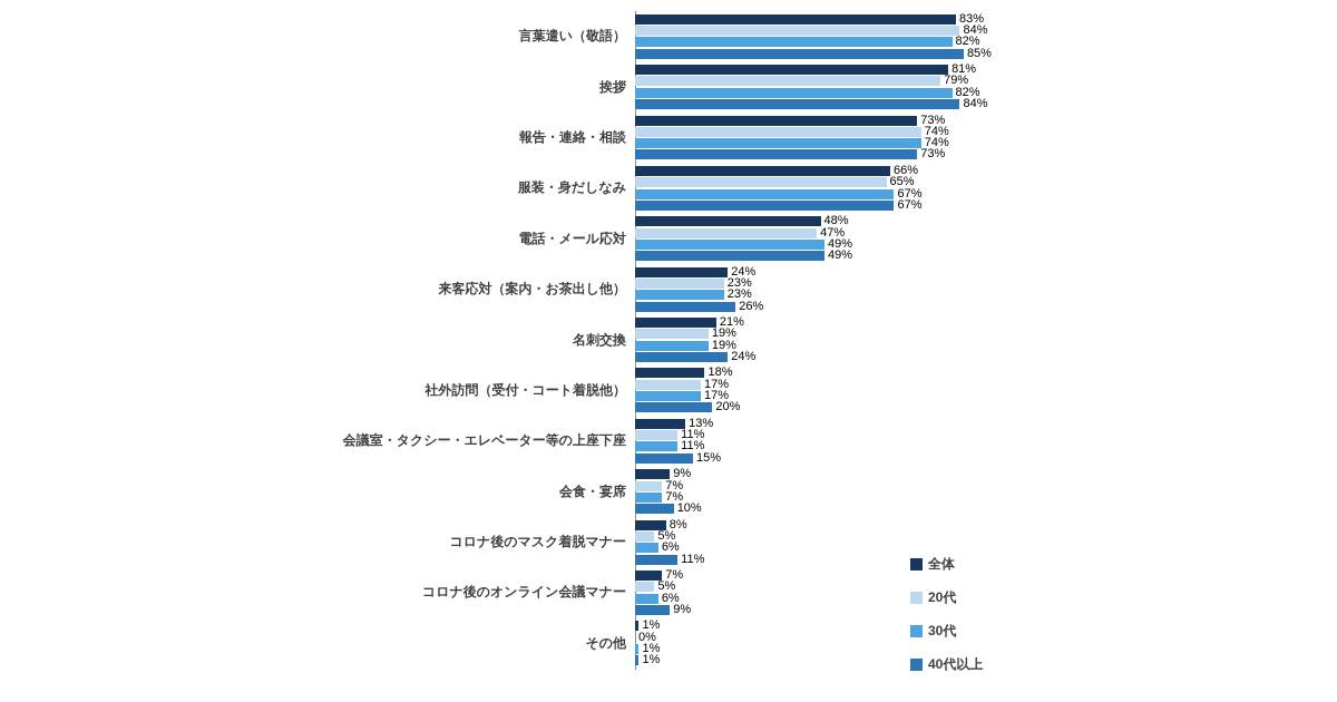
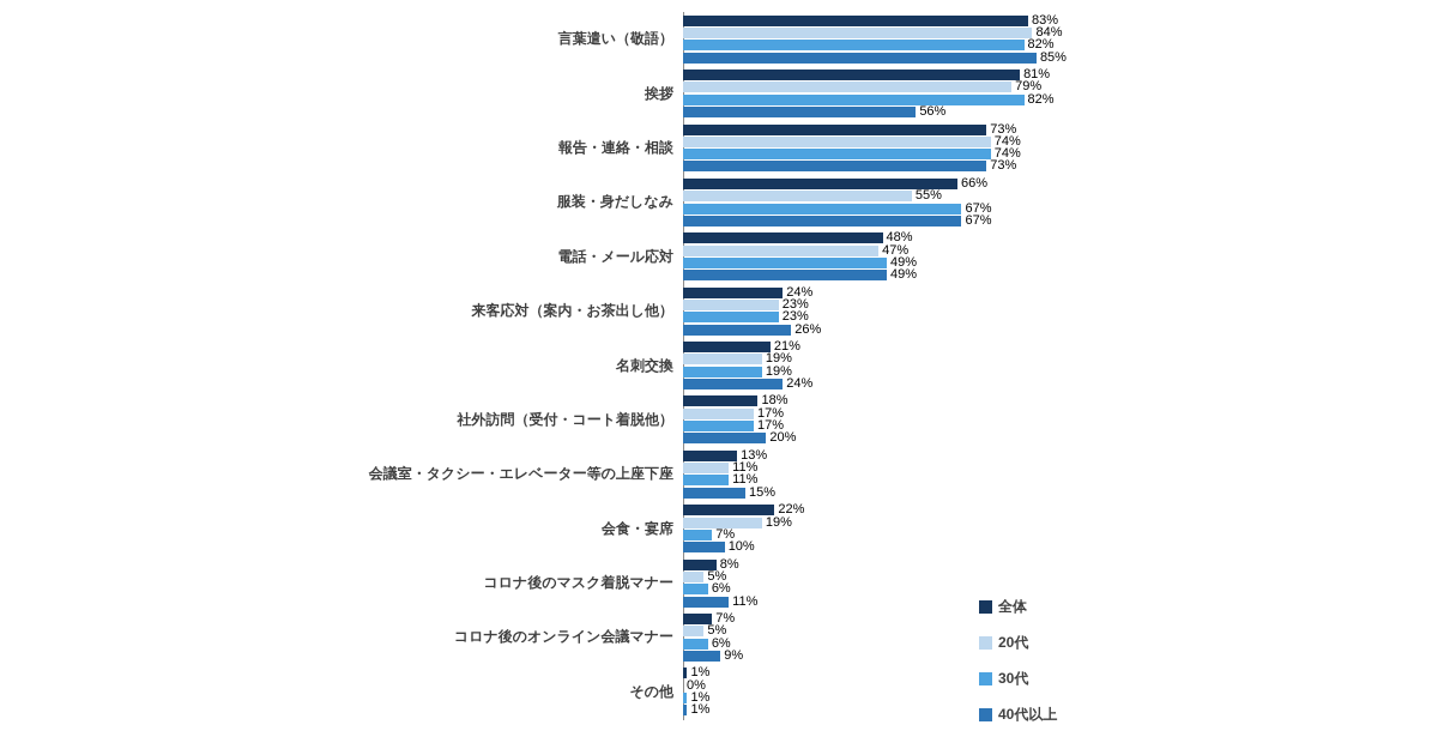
40代以上/挨拶: 84% -> 56%
20代/服装・身だしなみ: 65% -> 55%
全体/会食・宴席: 9% -> 22%
20代/会食・宴席: 7% -> 19%
